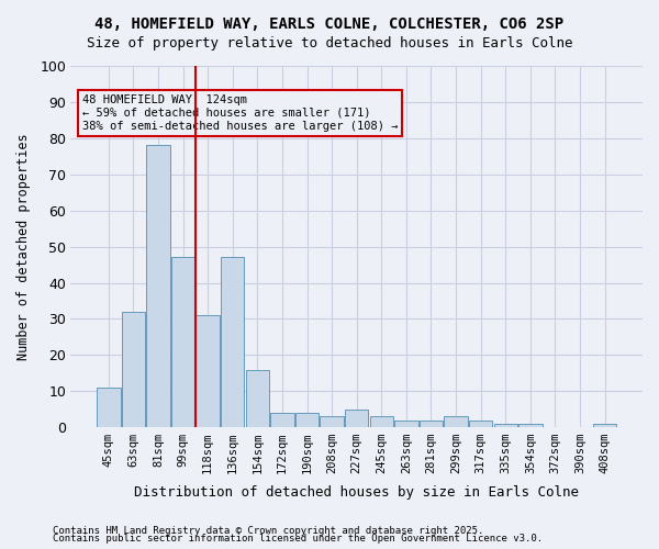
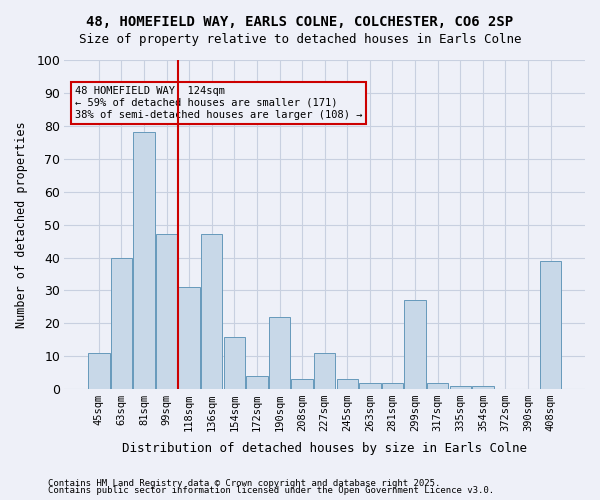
63sqm: 32 -> 40
190sqm: 4 -> 22
227sqm: 5 -> 11
299sqm: 3 -> 27
408sqm: 1 -> 39
